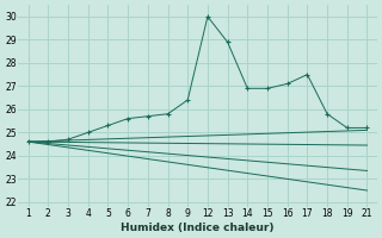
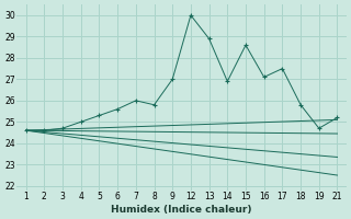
7: 25.7 -> 26.0
9: 26.4 -> 27.0
15: 26.9 -> 28.6
19: 25.2 -> 24.7
